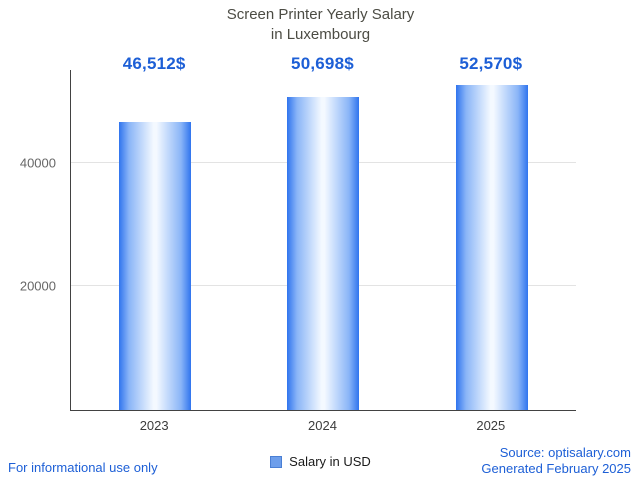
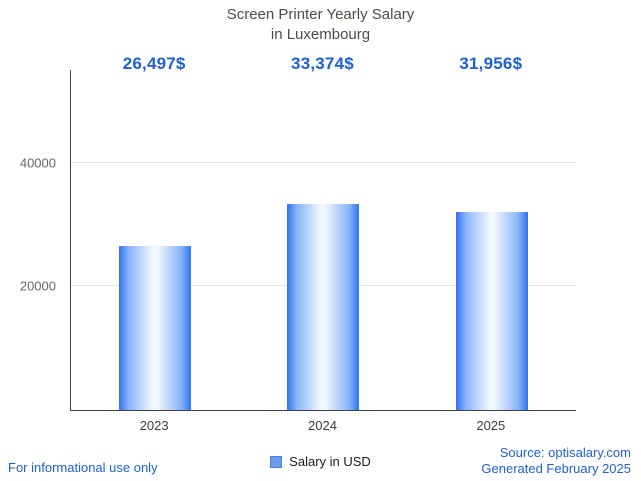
2023: 46,512 -> 26,497
2024: 50,698 -> 33,374
2025: 52,570 -> 31,956
